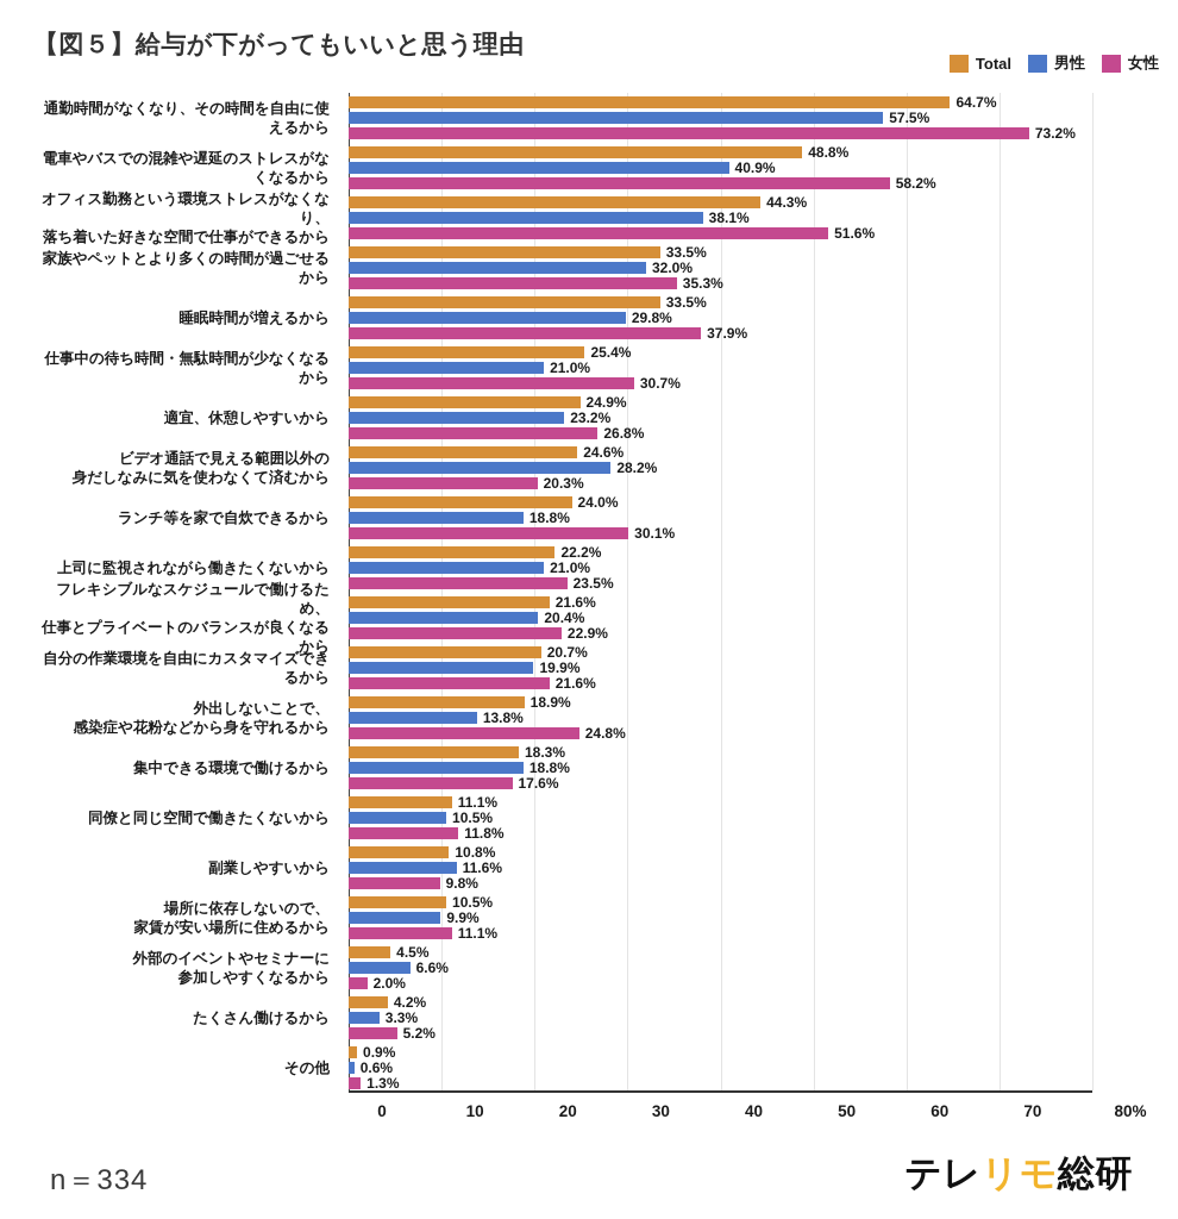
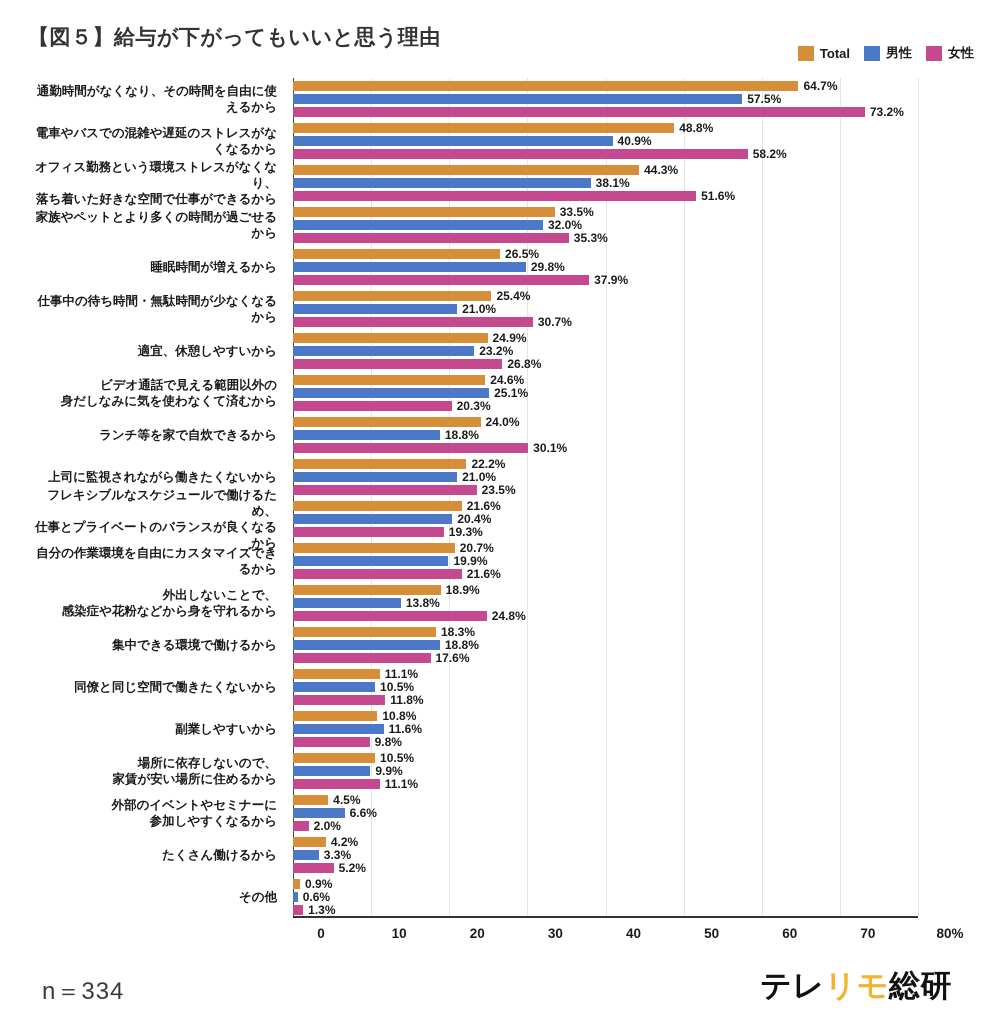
Total/睡眠時間が増えるから: 33.5% -> 26.5%
男性/ビデオ通話で見える範囲以外の 身だしなみに気を使わなくて済むから: 28.2% -> 25.1%
女性/フレキシブルなスケジュールで働けるため、 仕事とプライベートのバランスが良くなるから: 22.9% -> 19.3%
